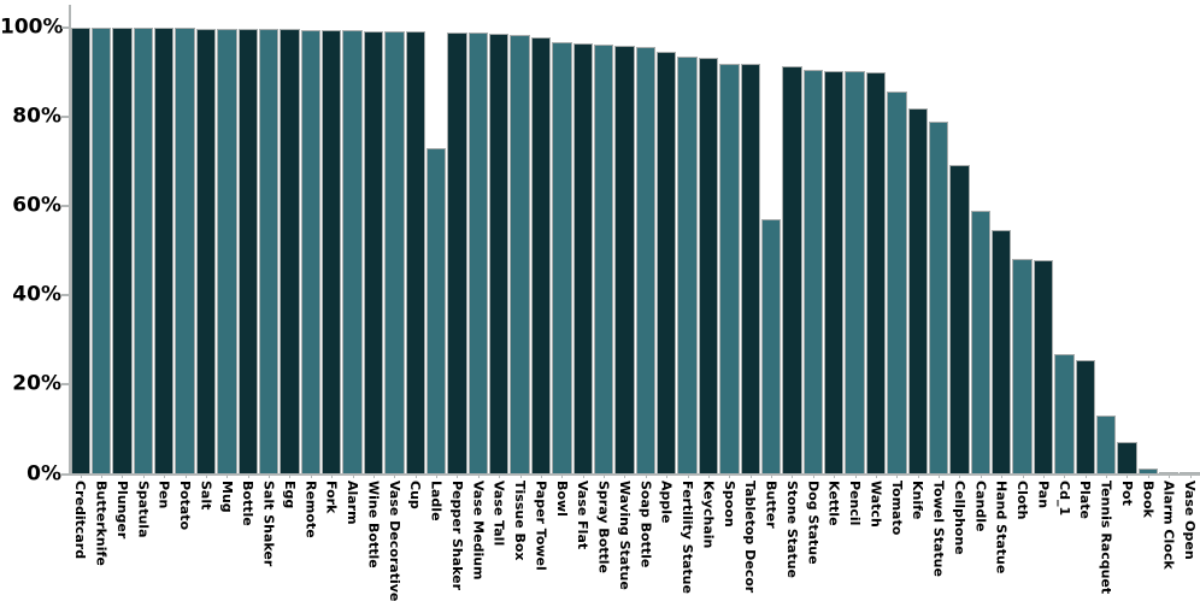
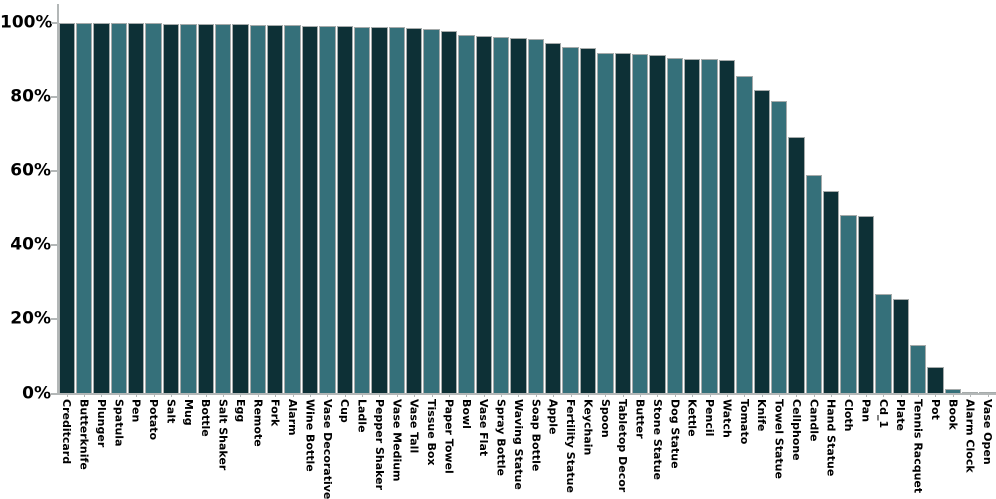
Ladle: 73% -> 99%
Butter: 57% -> 92%
